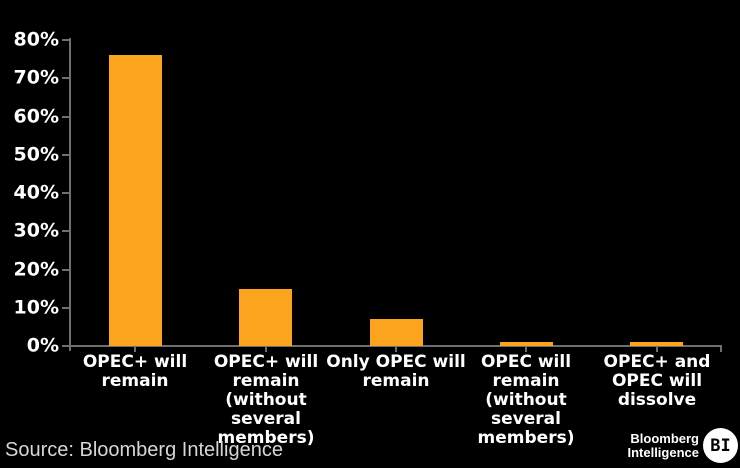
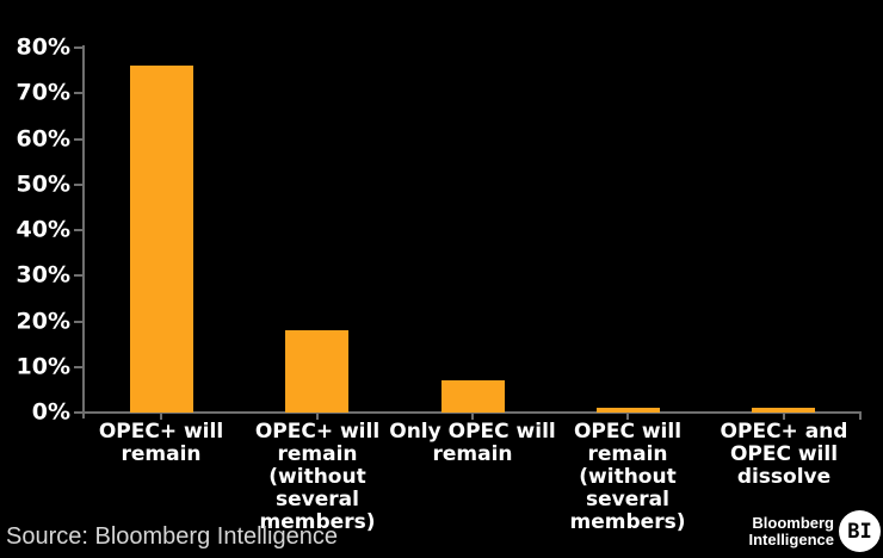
OPEC+ will remain (without several members): 15% -> 18%
